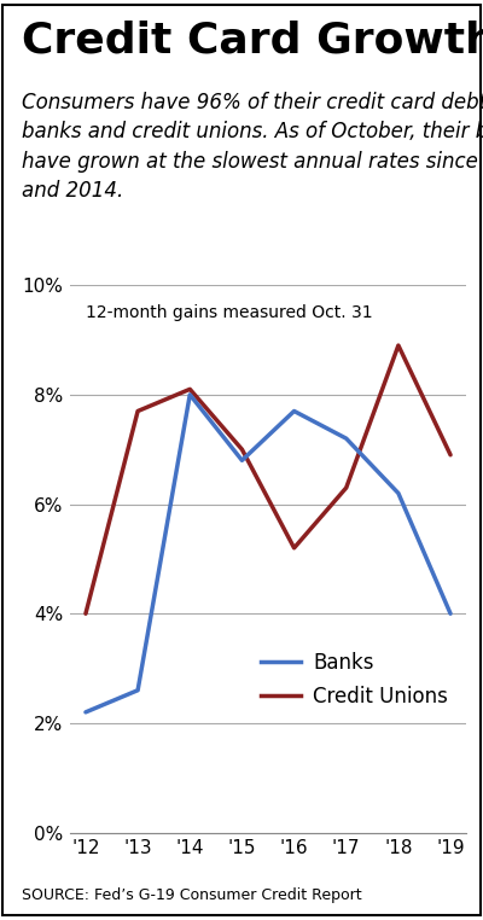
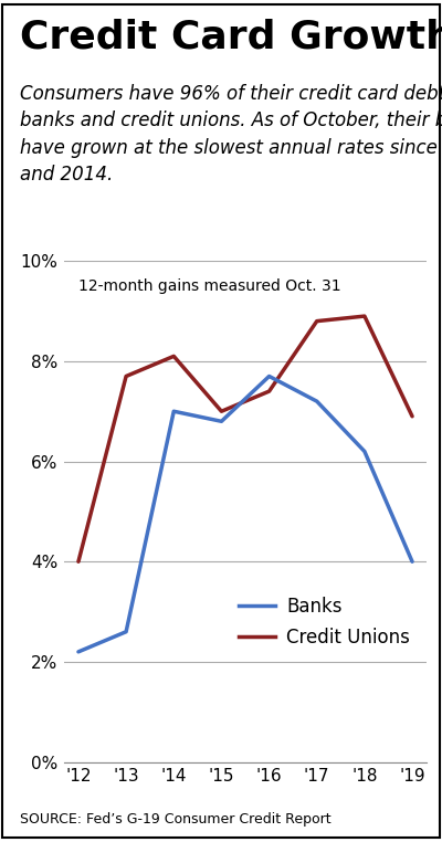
Banks/'14: 8.0% -> 7.0%
Credit Unions/'16: 5.2% -> 7.4%
Credit Unions/'17: 6.3% -> 8.8%
